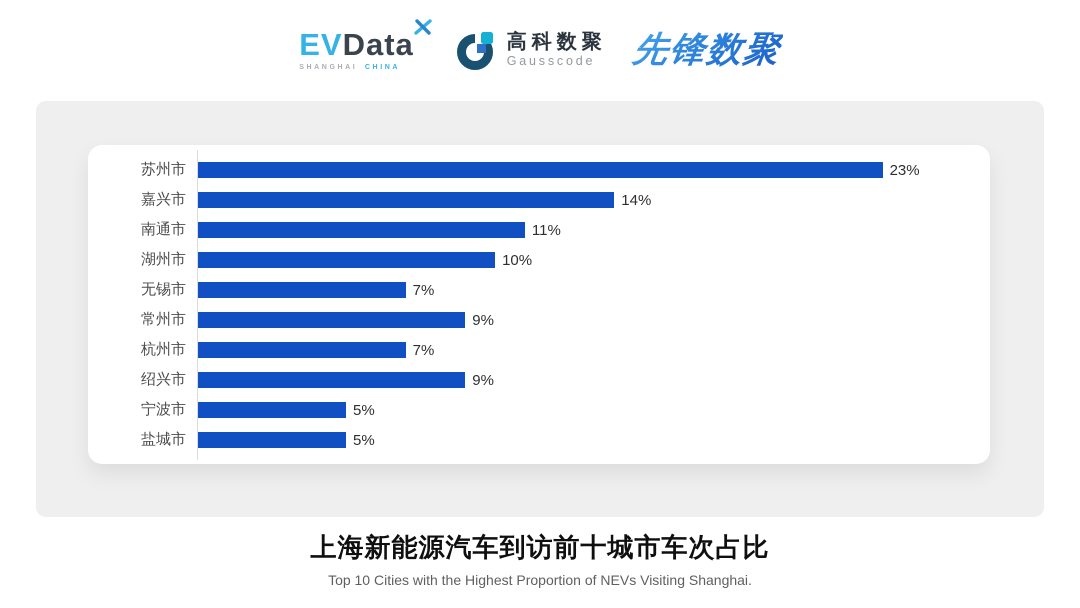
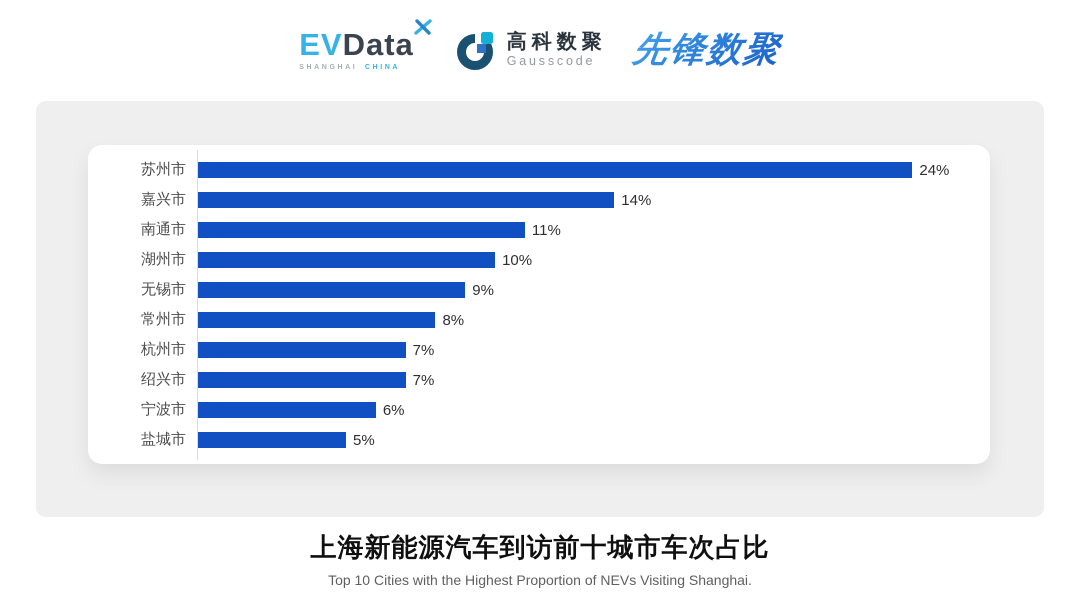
苏州市: 23% -> 24%
无锡市: 7% -> 9%
常州市: 9% -> 8%
绍兴市: 9% -> 7%
宁波市: 5% -> 6%
